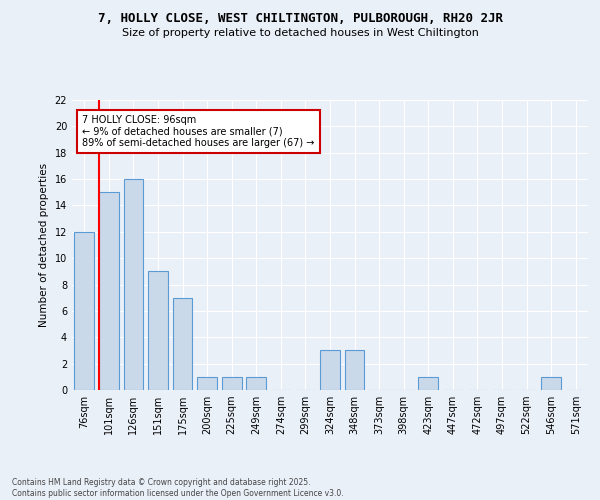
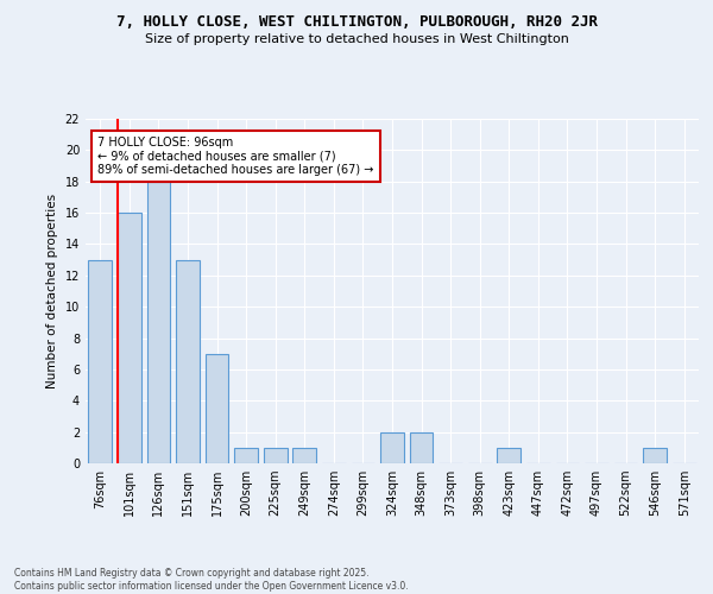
76sqm: 12 -> 13
101sqm: 15 -> 16
126sqm: 16 -> 18
151sqm: 9 -> 13
324sqm: 3 -> 2
348sqm: 3 -> 2
